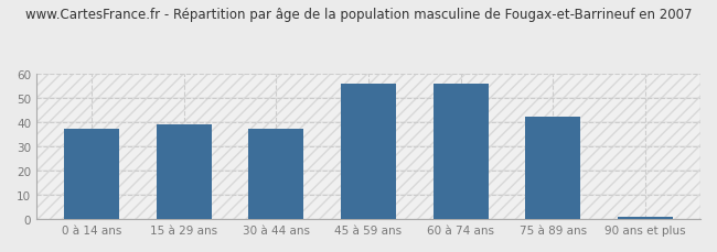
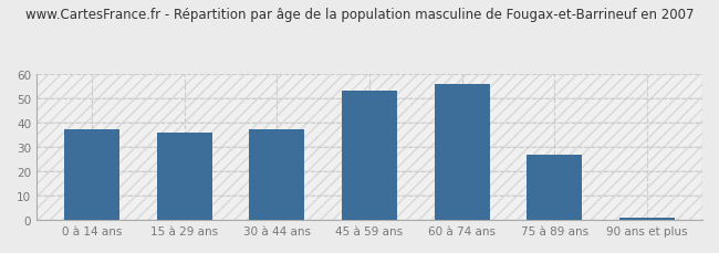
15 à 29 ans: 39 -> 36
45 à 59 ans: 56 -> 53
75 à 89 ans: 42 -> 27
